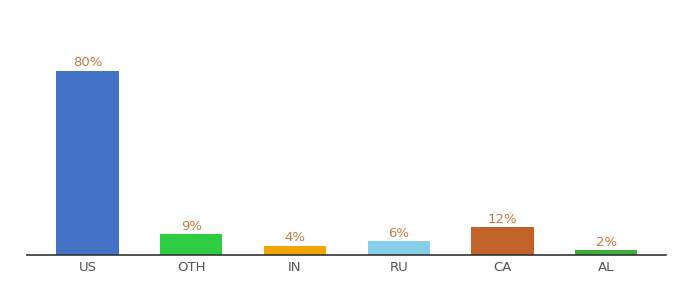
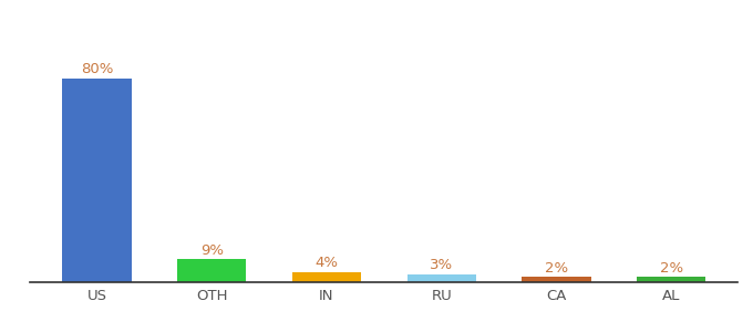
RU: 6% -> 3%
CA: 12% -> 2%
